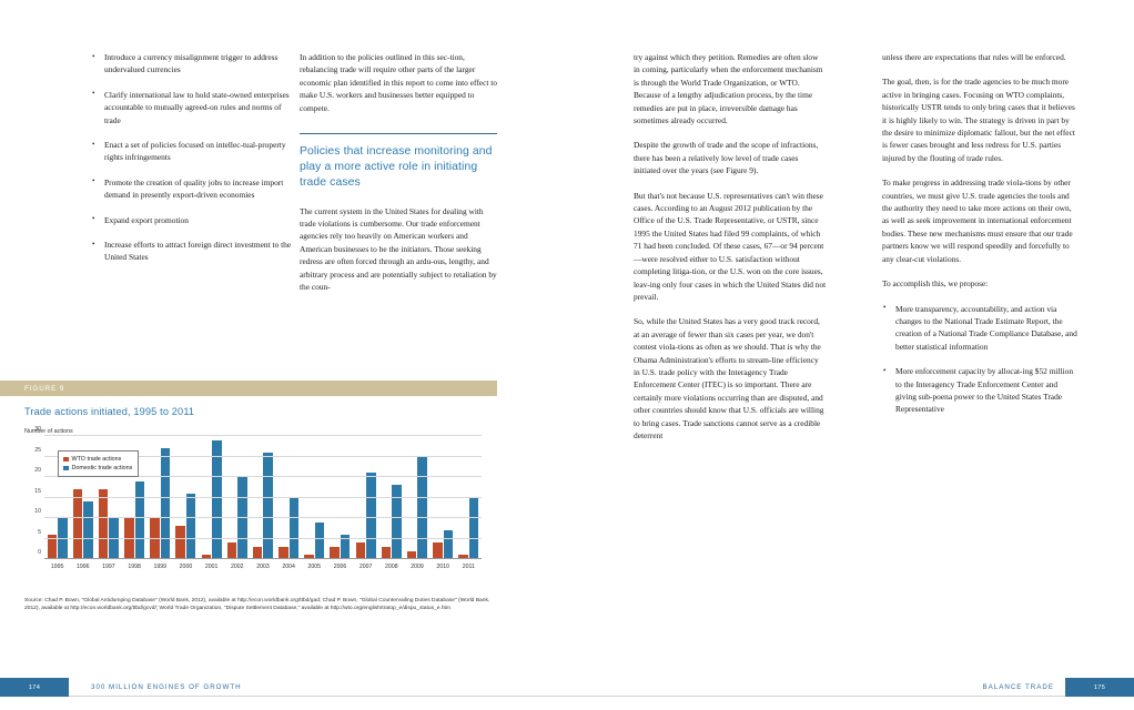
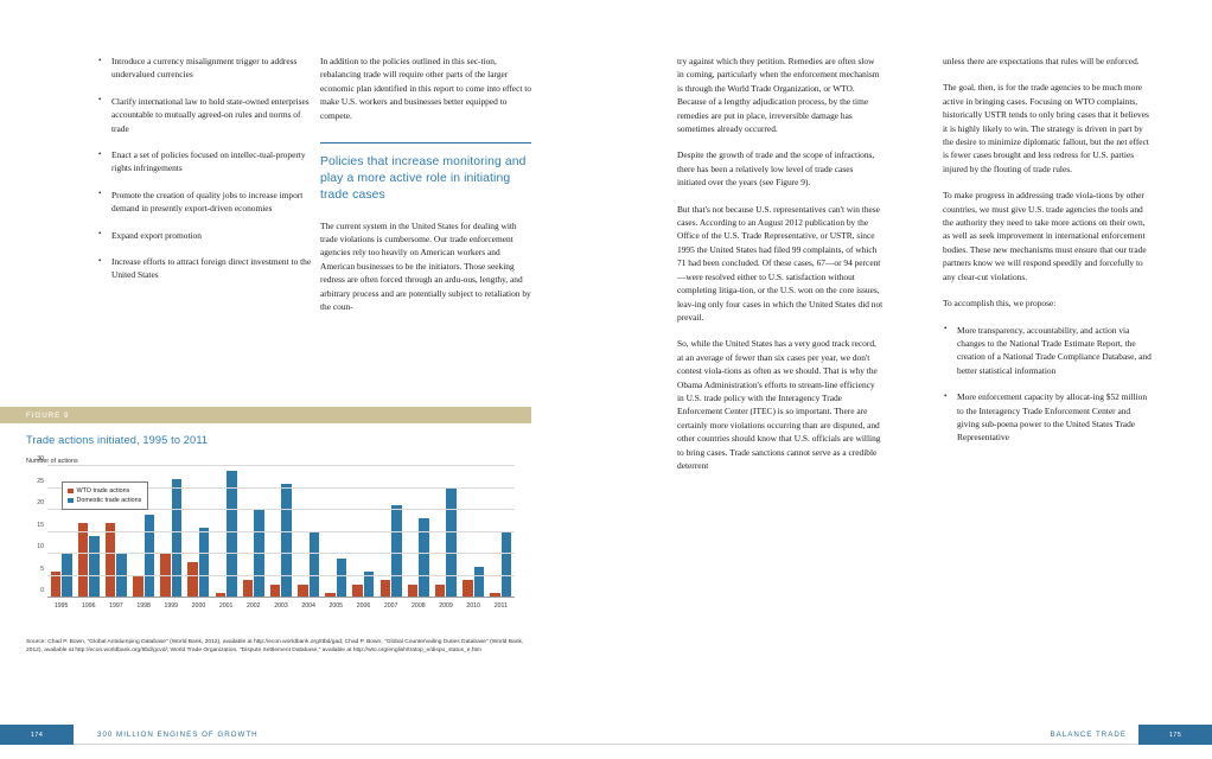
WTO trade actions/1998: 10 -> 5
WTO trade actions/2009: 2 -> 3
